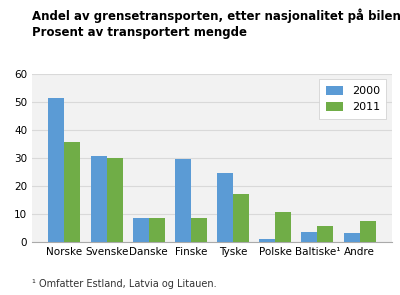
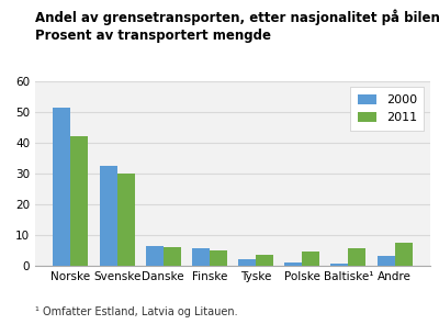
2011/Norske: 35.5 -> 42.0
2000/Svenske: 30.5 -> 32.5
2000/Danske: 8.5 -> 6.5
2011/Danske: 8.5 -> 6.0
2000/Finske: 29.5 -> 5.8
2011/Finske: 8.5 -> 4.8
2000/Tyske: 24.5 -> 2.0
2011/Tyske: 17.0 -> 3.7
2011/Polske: 10.5 -> 4.5
2000/Baltiske¹: 3.5 -> 0.8
